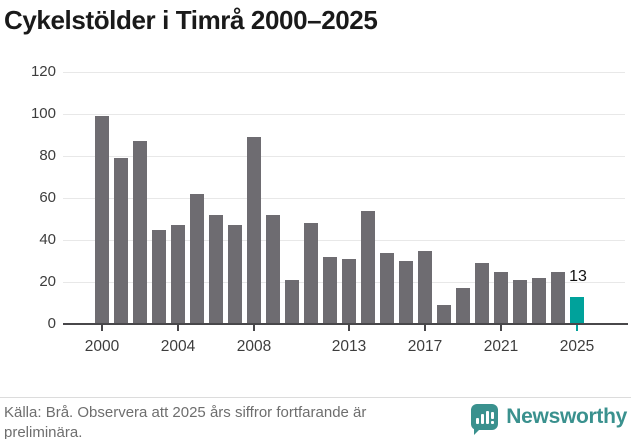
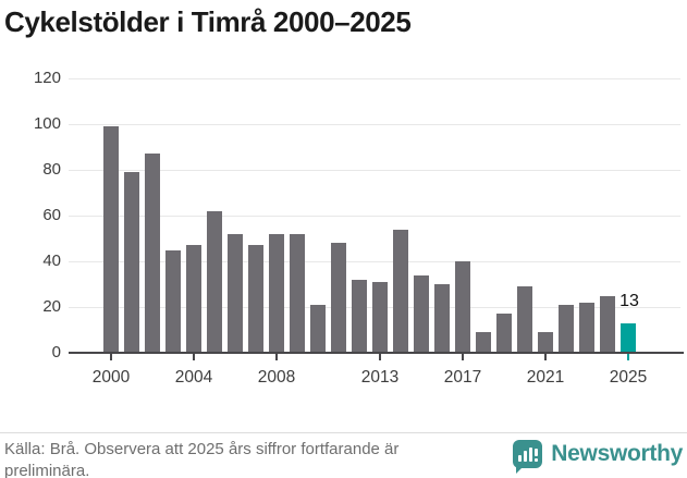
2008: 89 -> 52
2017: 35 -> 40
2021: 25 -> 9
